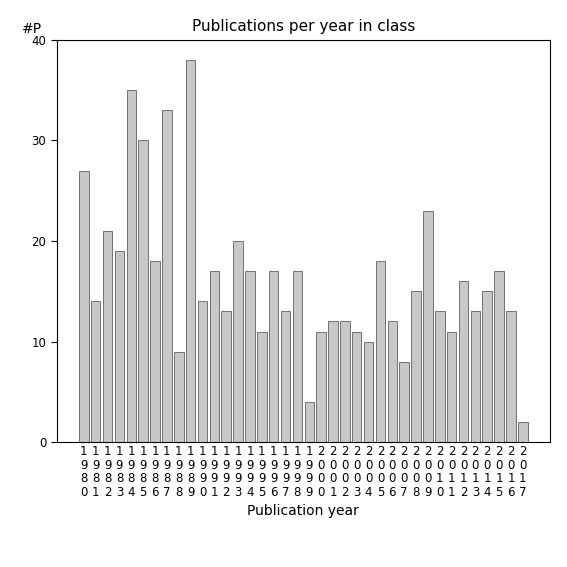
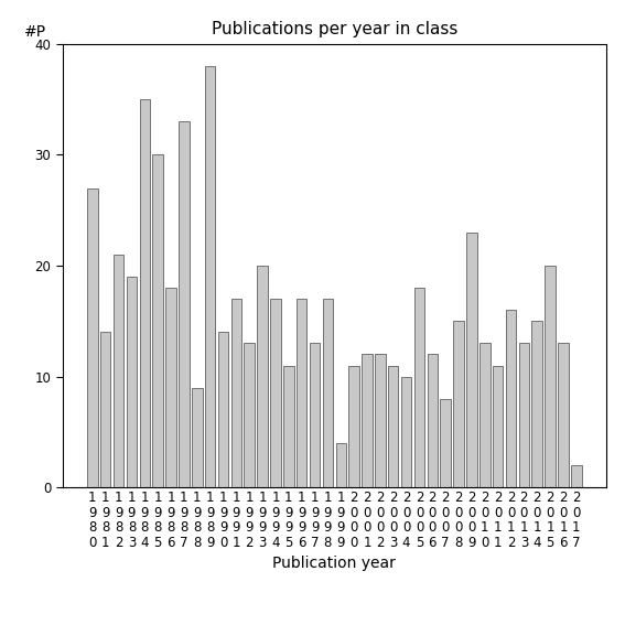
2 0 1 5: 17 -> 20
